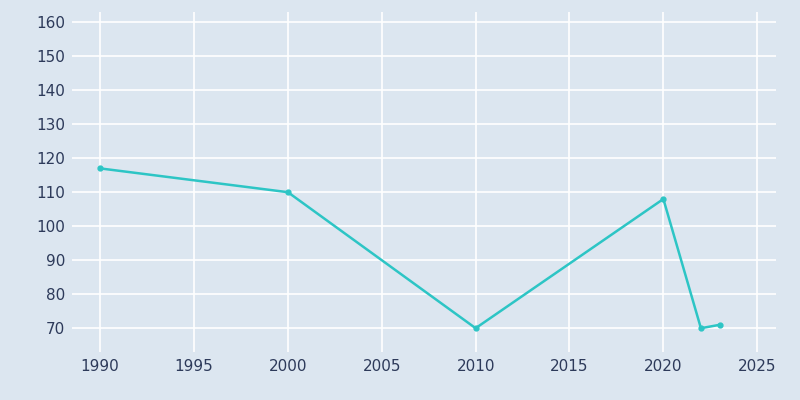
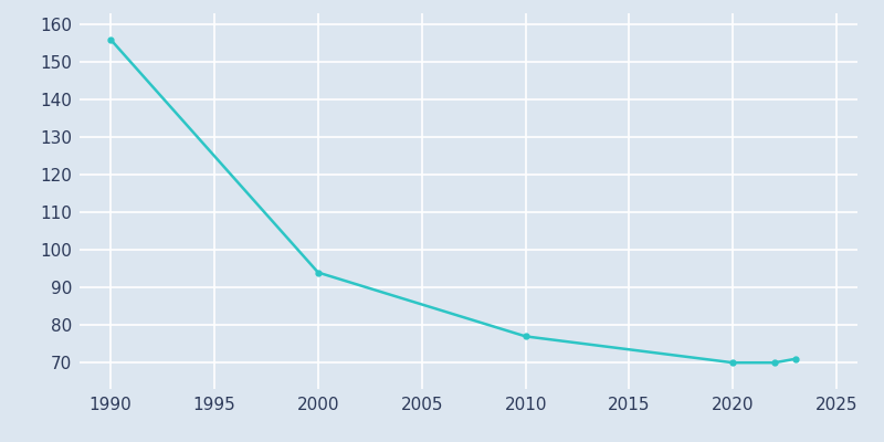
1990: 117 -> 156
2000: 110 -> 94
2010: 70 -> 77
2020: 108 -> 70
